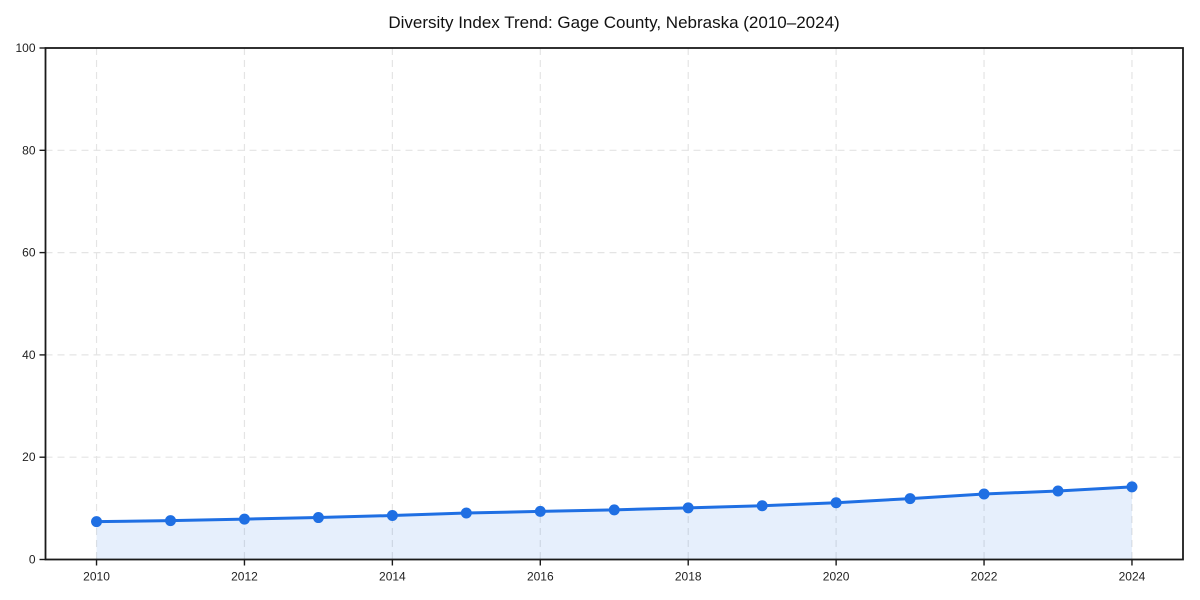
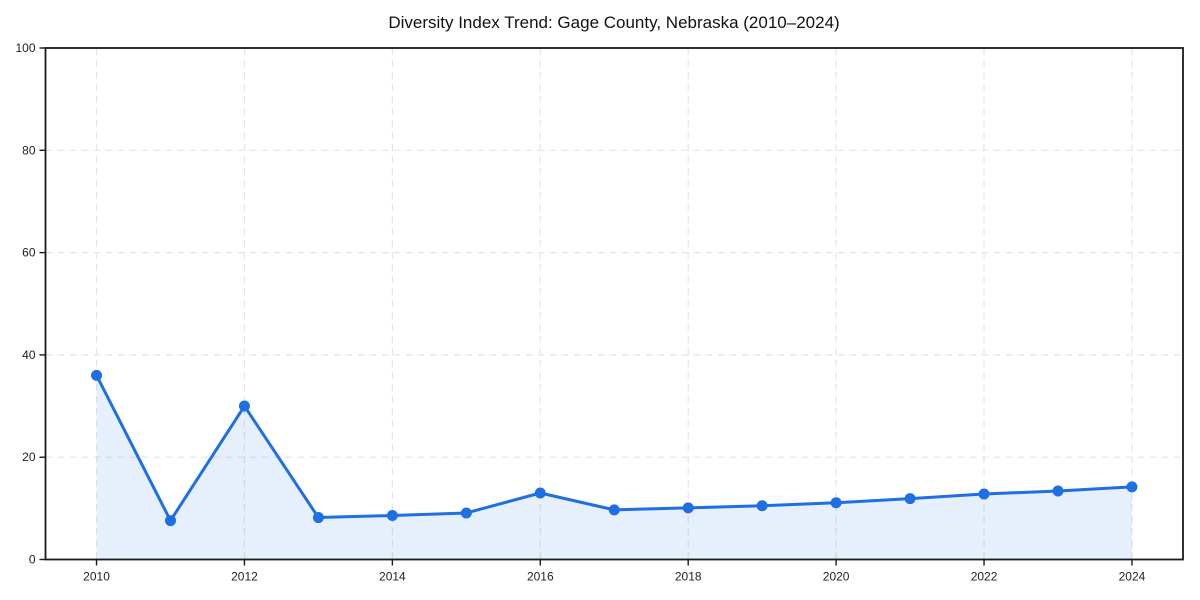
2010: 7 -> 36
2012: 8 -> 30
2016: 9 -> 13
